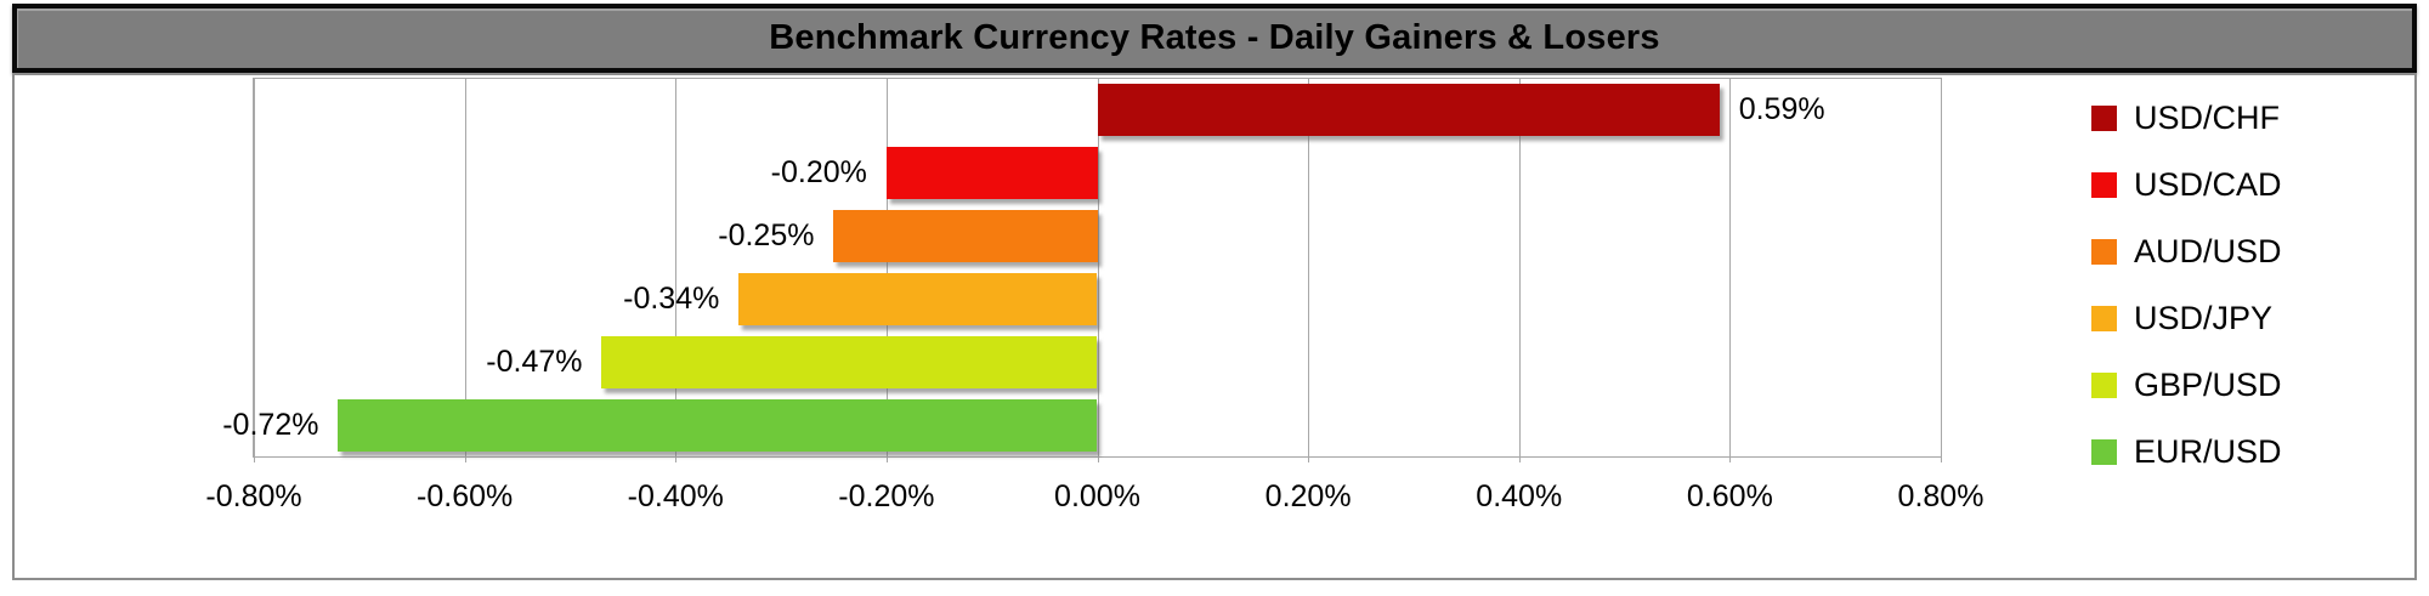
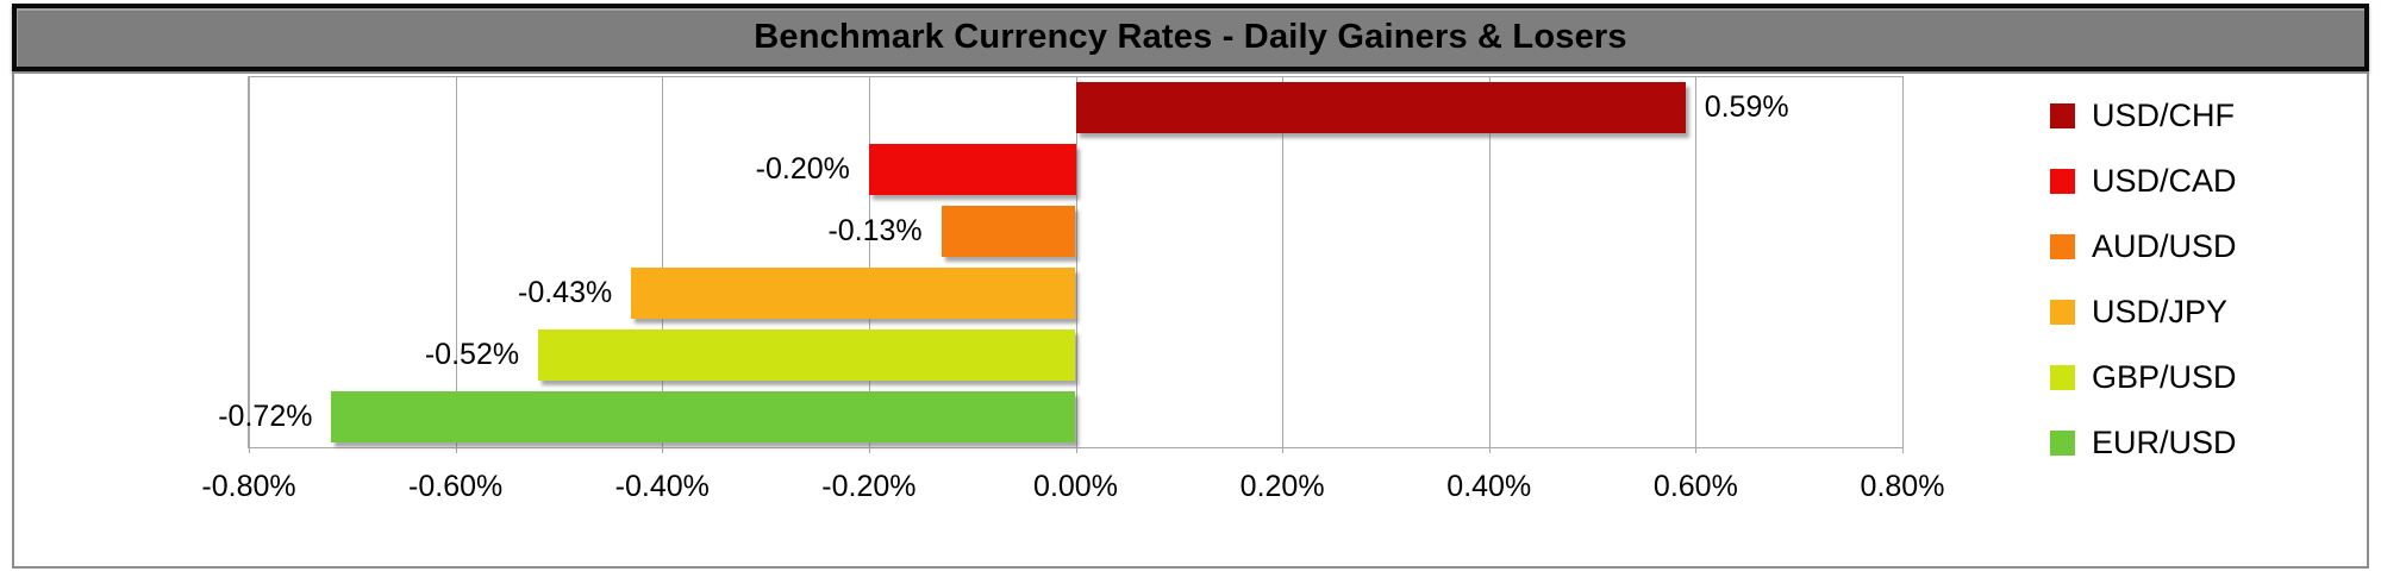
AUD/USD: -0.25% -> -0.13%
USD/JPY: -0.34% -> -0.43%
GBP/USD: -0.47% -> -0.52%
